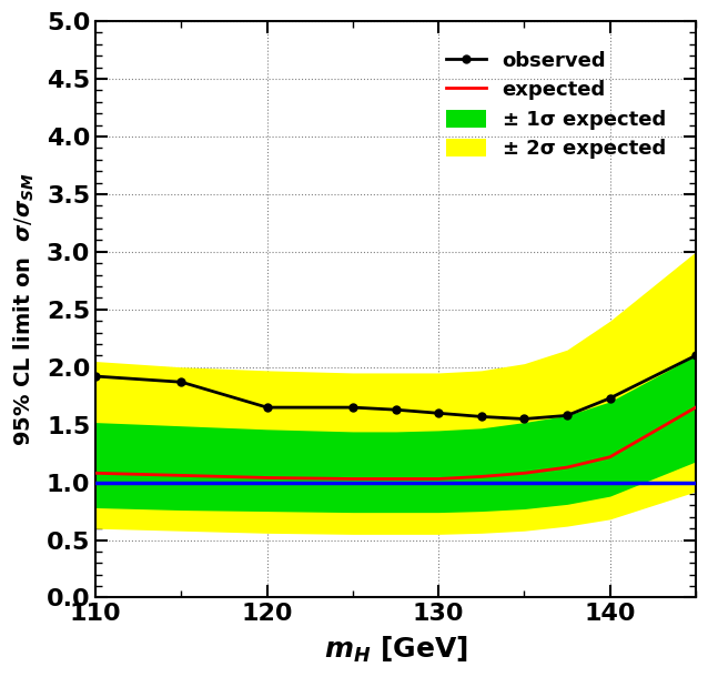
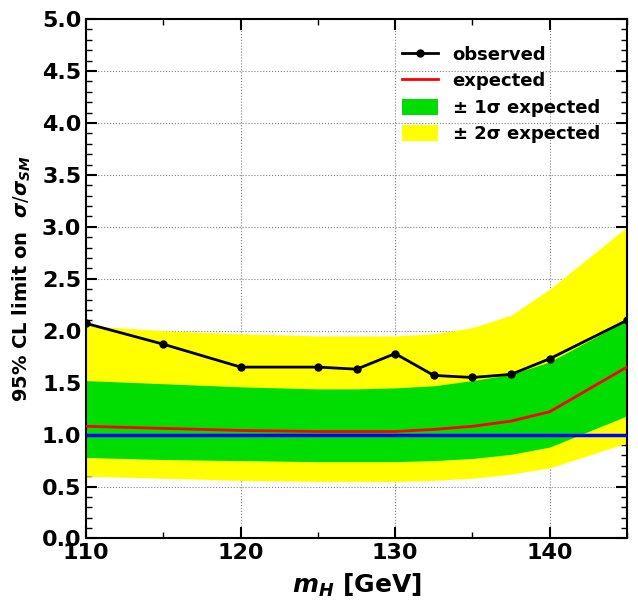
observed/110: 1.92 -> 2.07
observed/130: 1.60 -> 1.78
